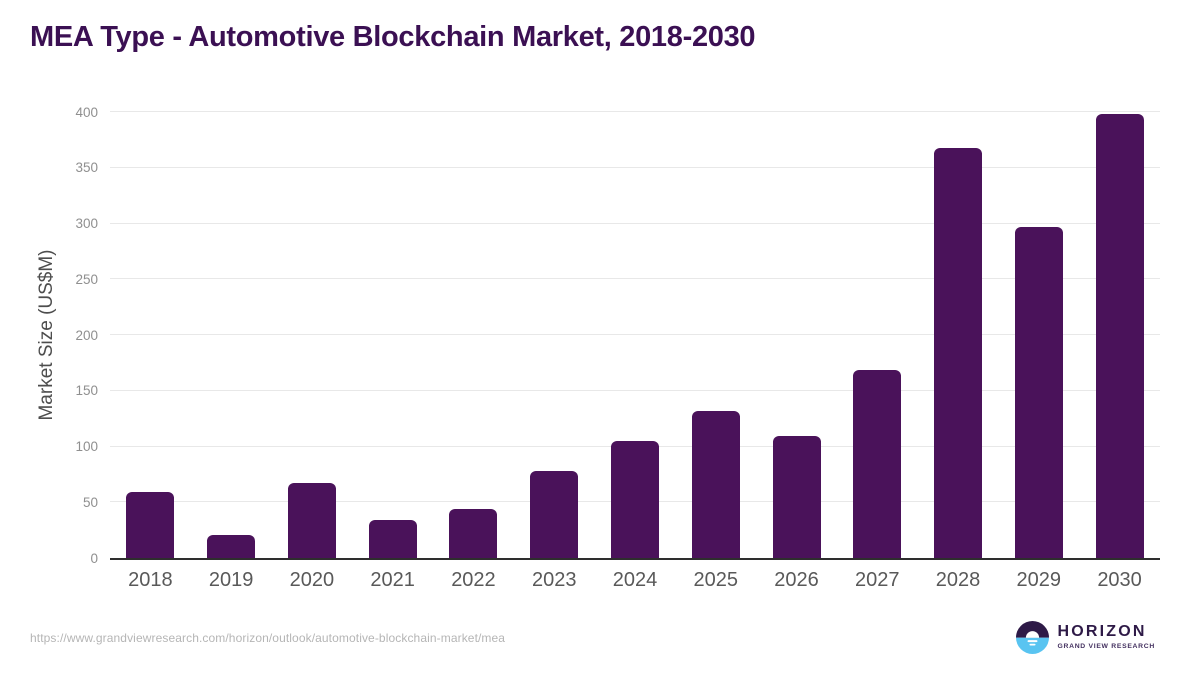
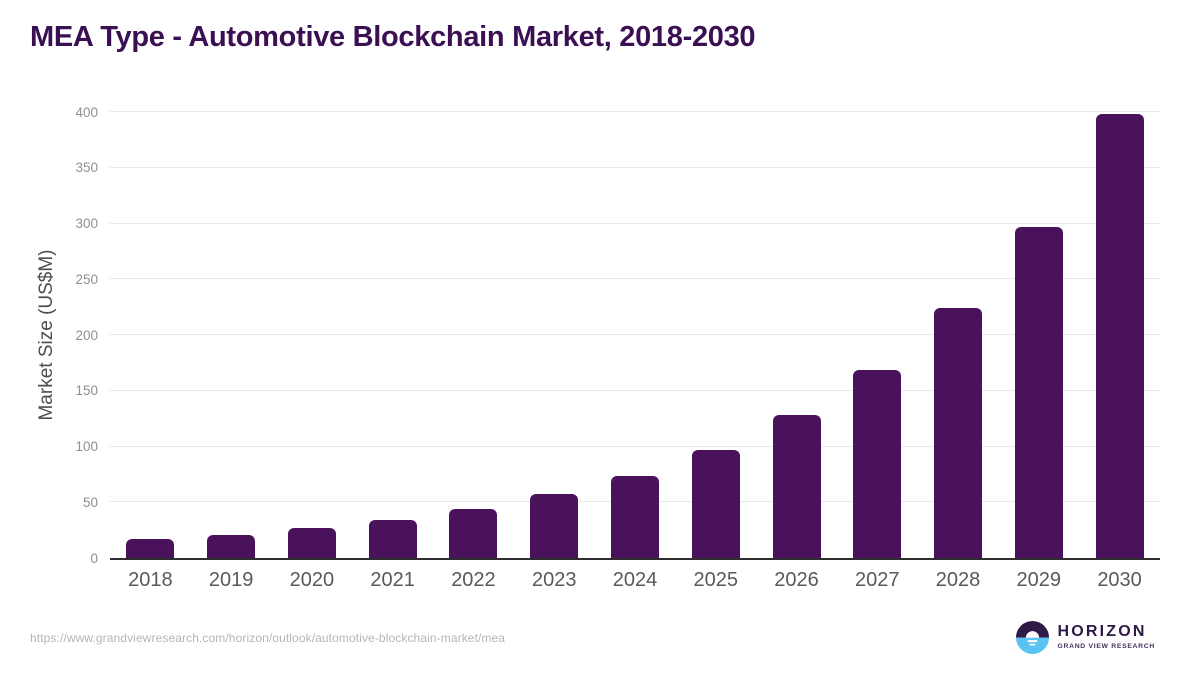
2018: 59 -> 17
2020: 67 -> 27
2023: 78 -> 57
2024: 105 -> 74
2025: 132 -> 97
2026: 109 -> 128
2028: 368 -> 224
